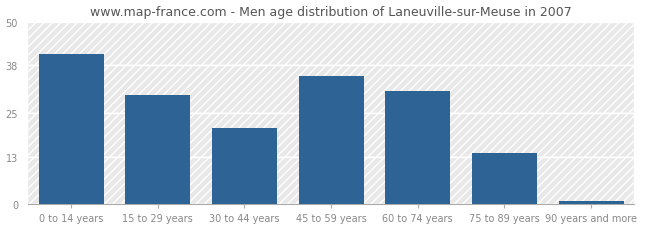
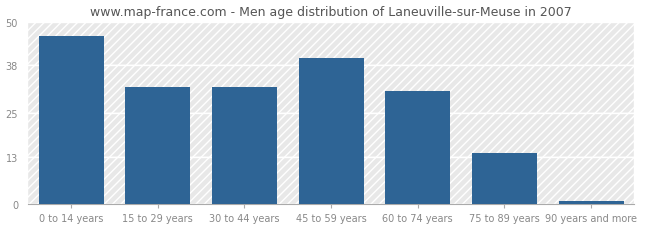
0 to 14 years: 41 -> 46
15 to 29 years: 30 -> 32
30 to 44 years: 21 -> 32
45 to 59 years: 35 -> 40
